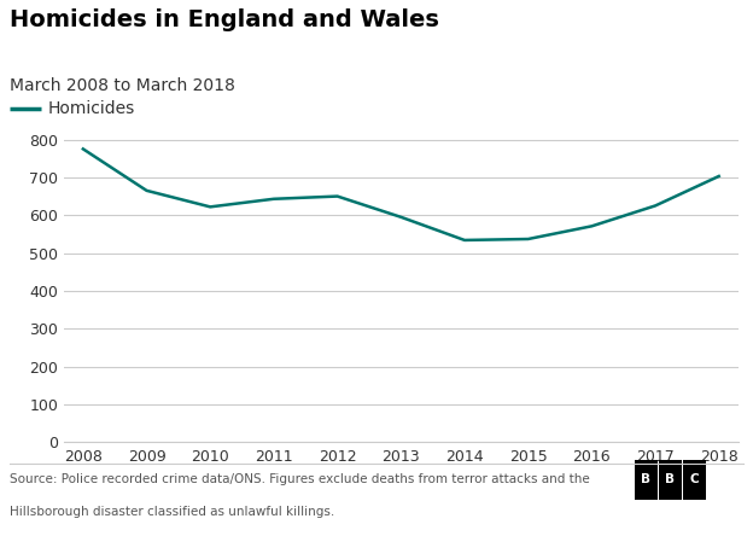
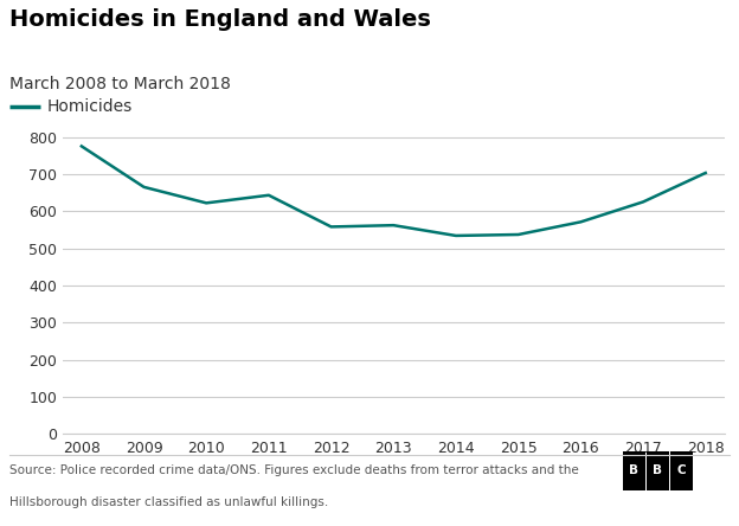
2012: 650 -> 558
2013: 595 -> 562
